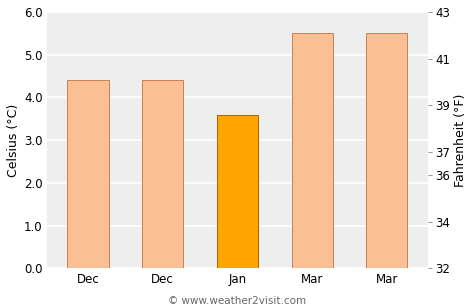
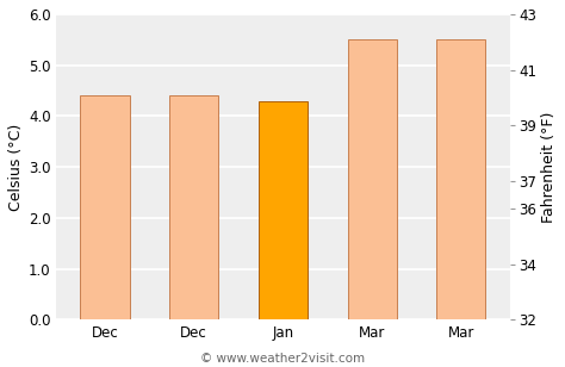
Jan: 3.6 -> 4.3
